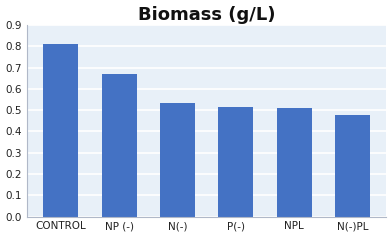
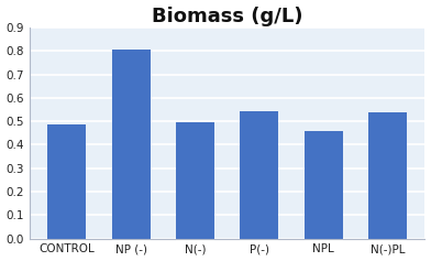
CONTROL: 0.810 -> 0.485
NP (-): 0.670 -> 0.805
N(-): 0.535 -> 0.495
P(-): 0.515 -> 0.545
NPL: 0.510 -> 0.460
N(-)PL: 0.478 -> 0.540
